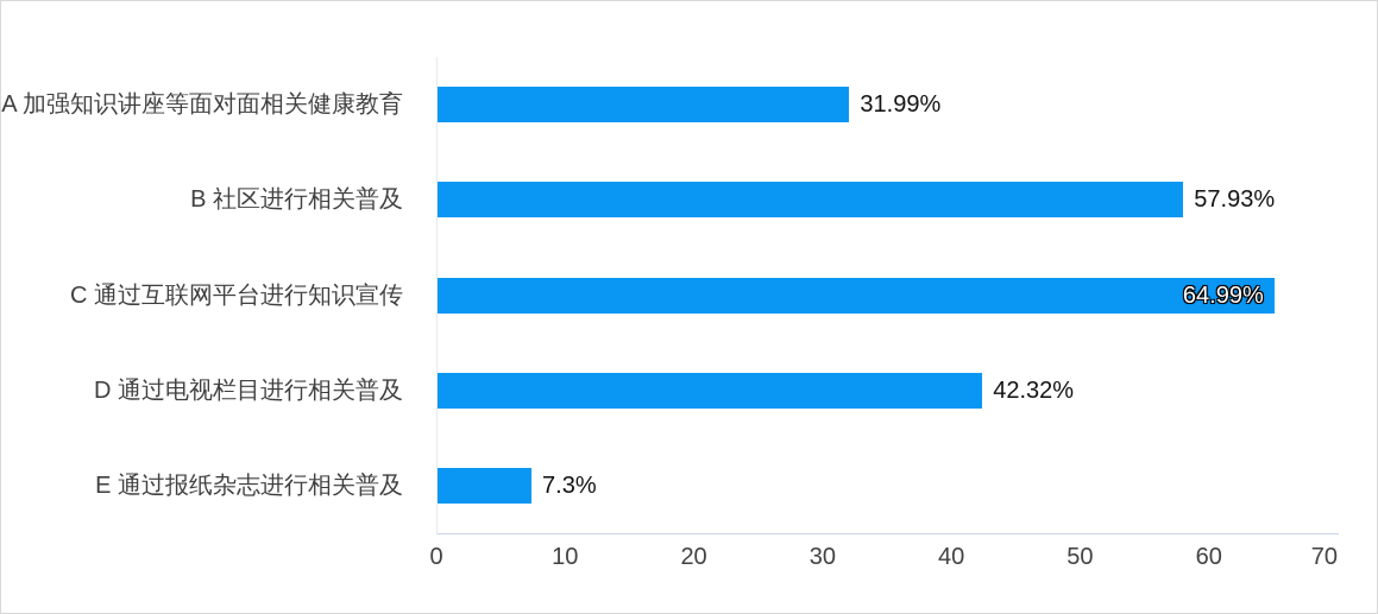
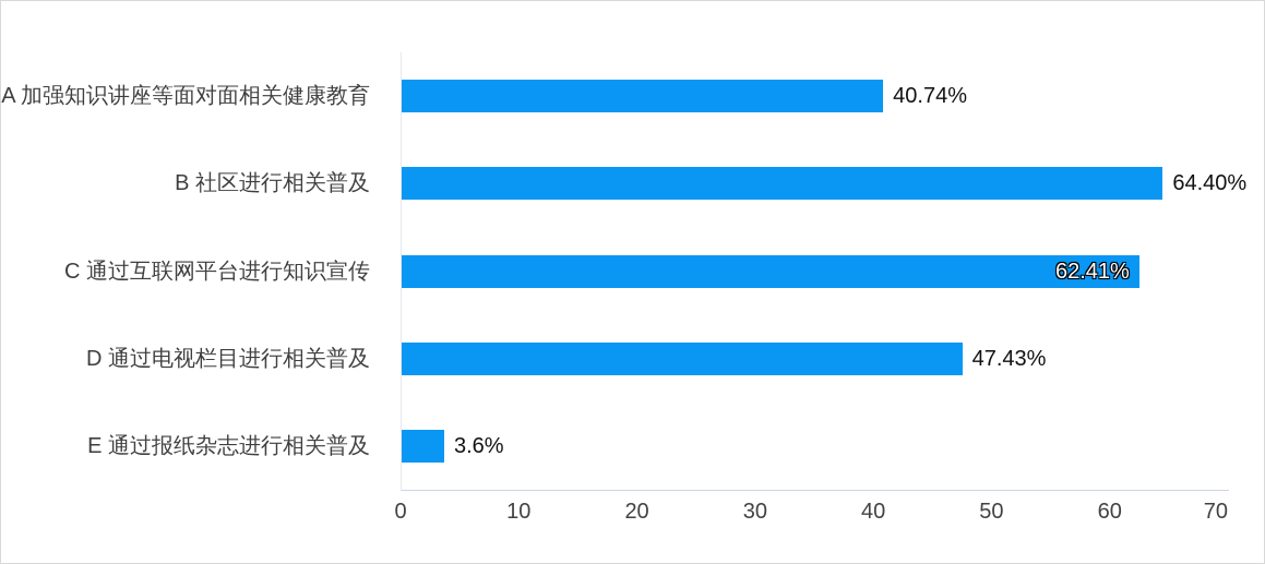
A 加强知识讲座等面对面相关健康教育: 31.99% -> 40.74%
B 社区进行相关普及: 57.93% -> 64.40%
C 通过互联网平台进行知识宣传: 64.99% -> 62.41%
D 通过电视栏目进行相关普及: 42.32% -> 47.43%
E 通过报纸杂志进行相关普及: 7.3% -> 3.6%
